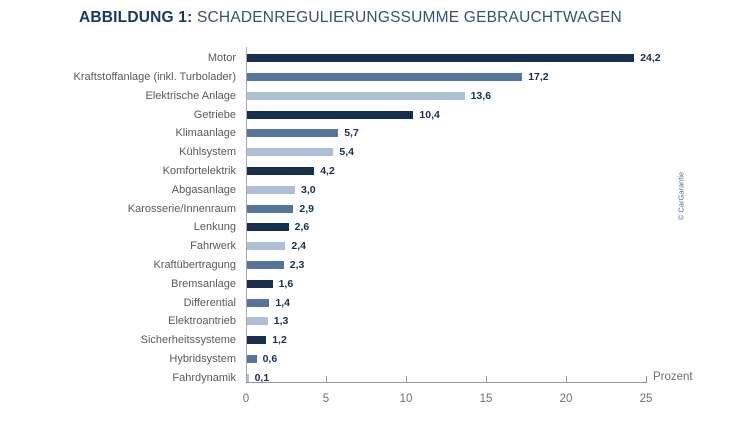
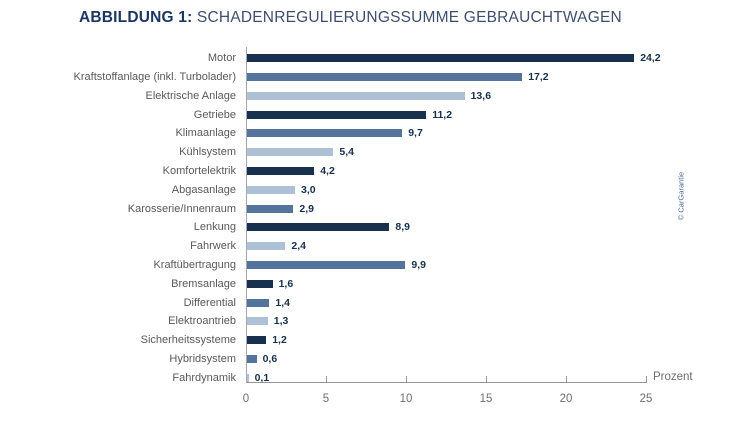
Getriebe: 10,4 -> 11,2
Klimaanlage: 5,7 -> 9,7
Lenkung: 2,6 -> 8,9
Kraftübertragung: 2,3 -> 9,9
